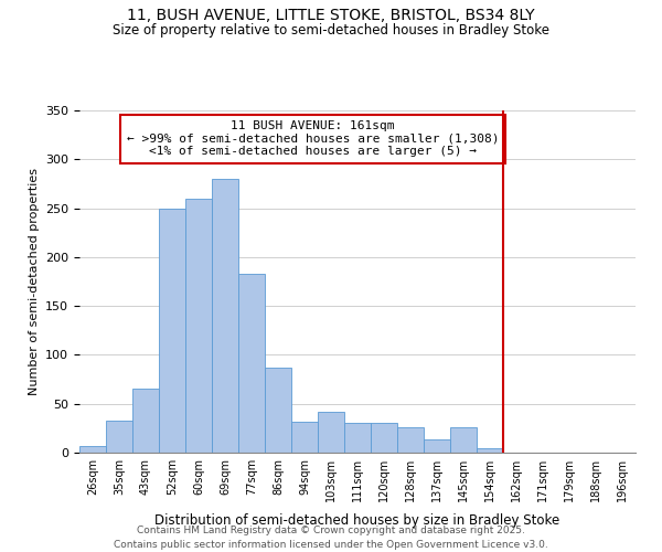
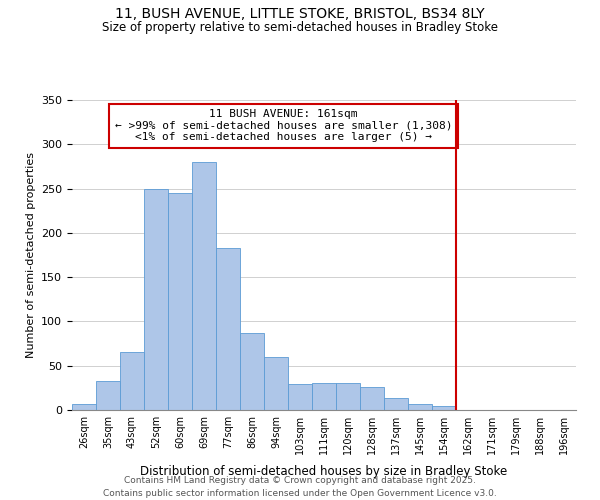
60sqm: 260 -> 245
94sqm: 32 -> 60
103sqm: 42 -> 29
145sqm: 26 -> 7
